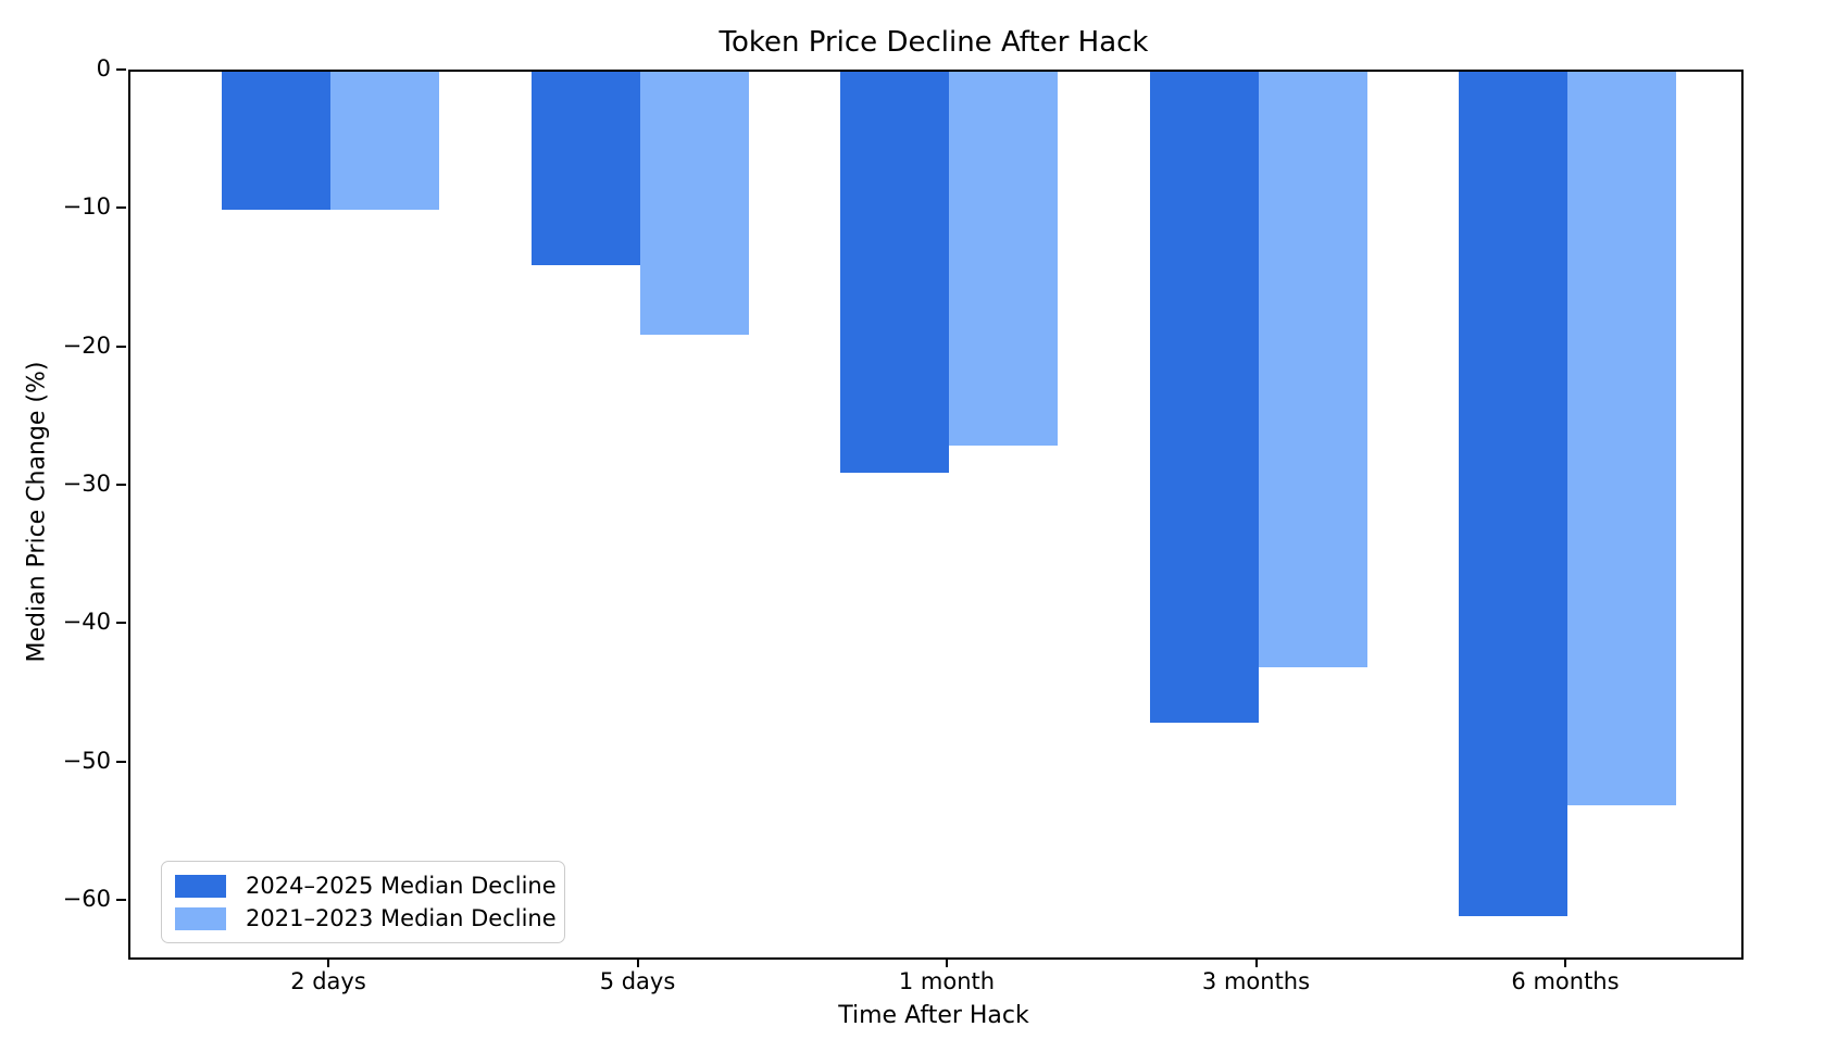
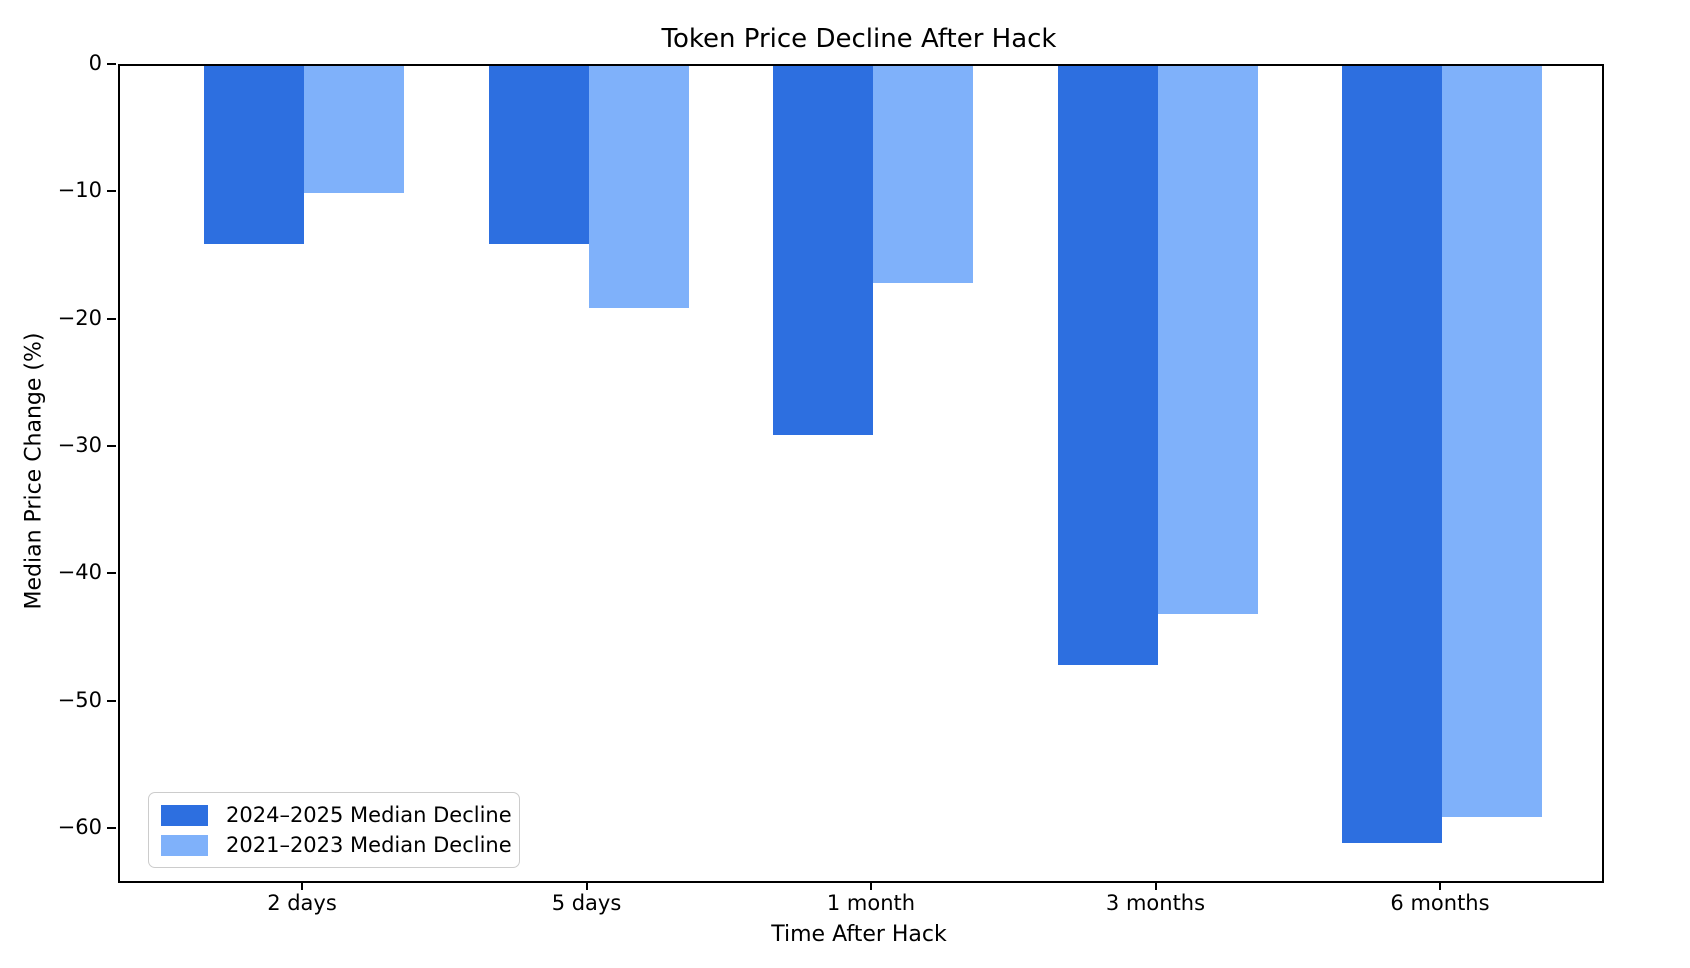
2024–2025 Median Decline/2 days: -10 -> -14
2021–2023 Median Decline/1 month: -27 -> -17
2021–2023 Median Decline/6 months: -53 -> -59
